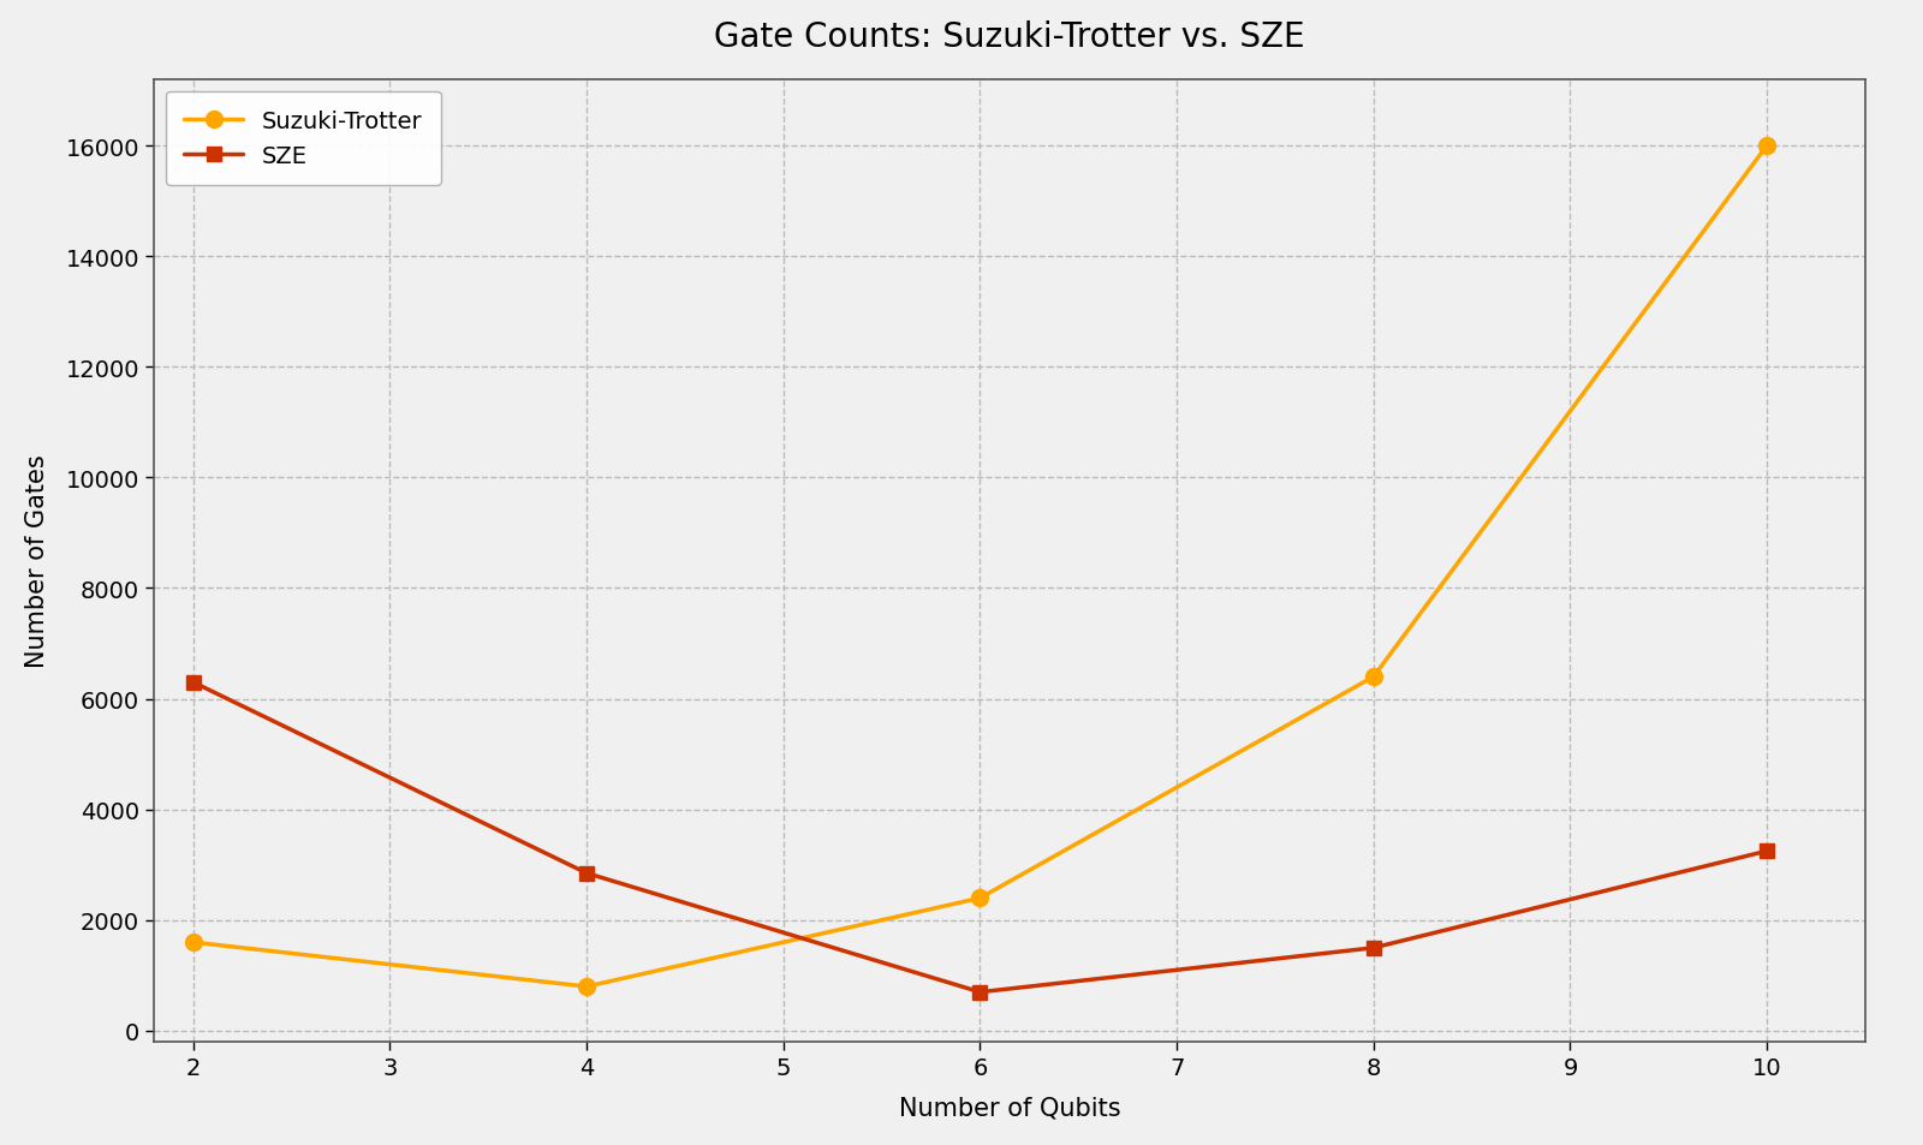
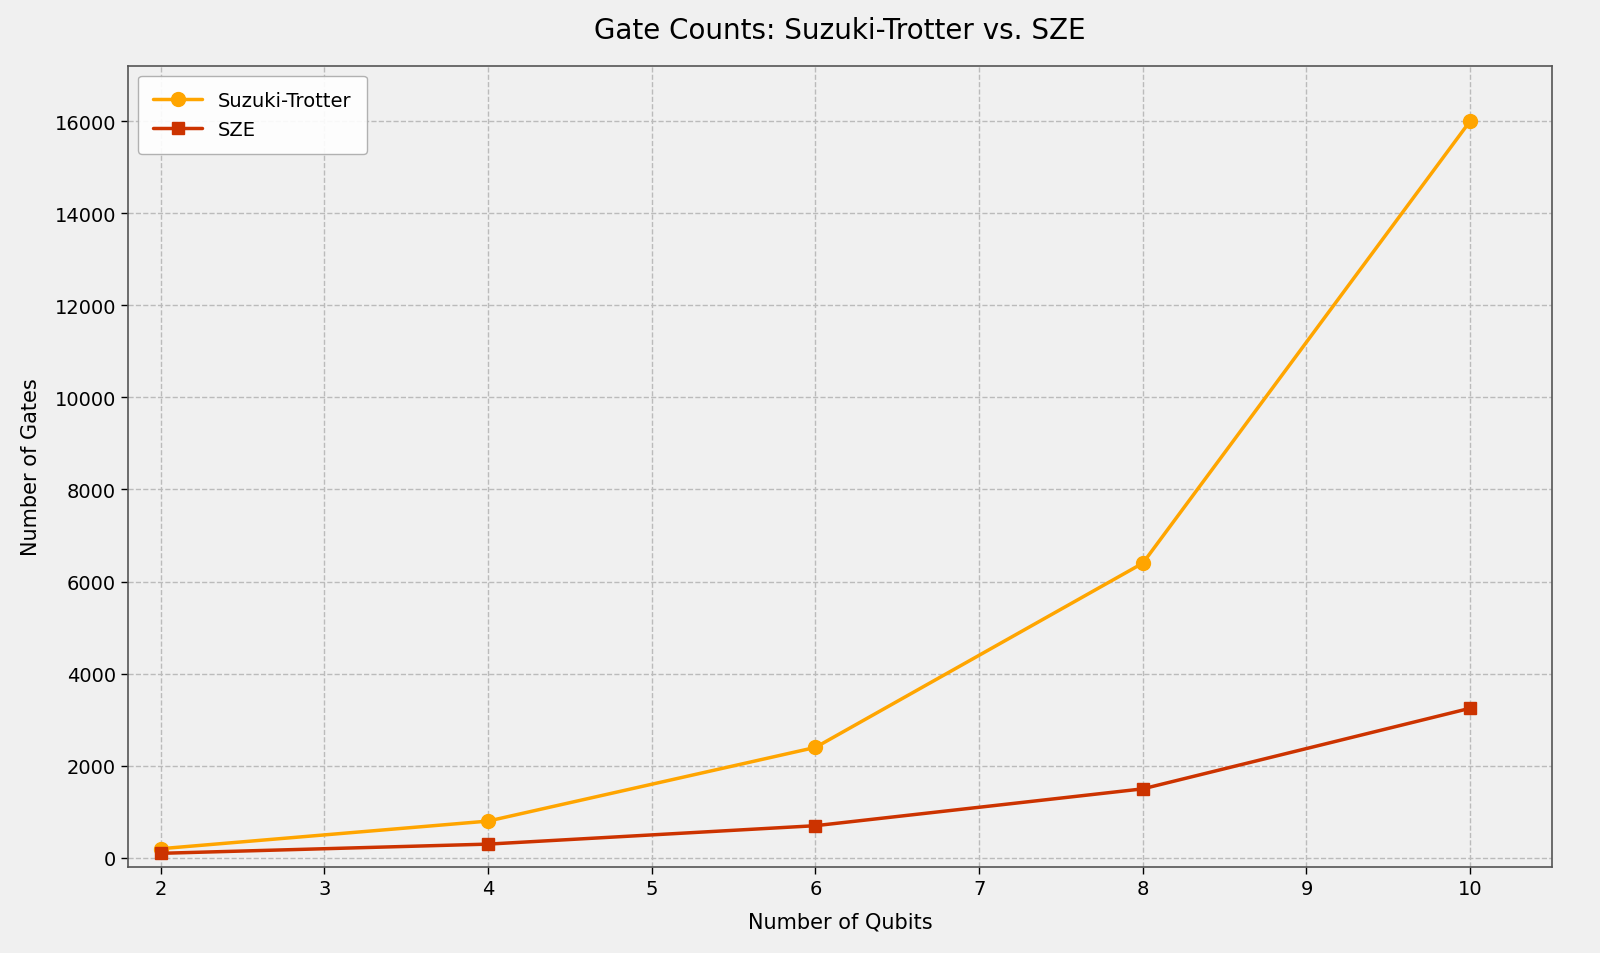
Suzuki-Trotter/2: 1600 -> 200
SZE/2: 6300 -> 100
SZE/4: 2850 -> 300
